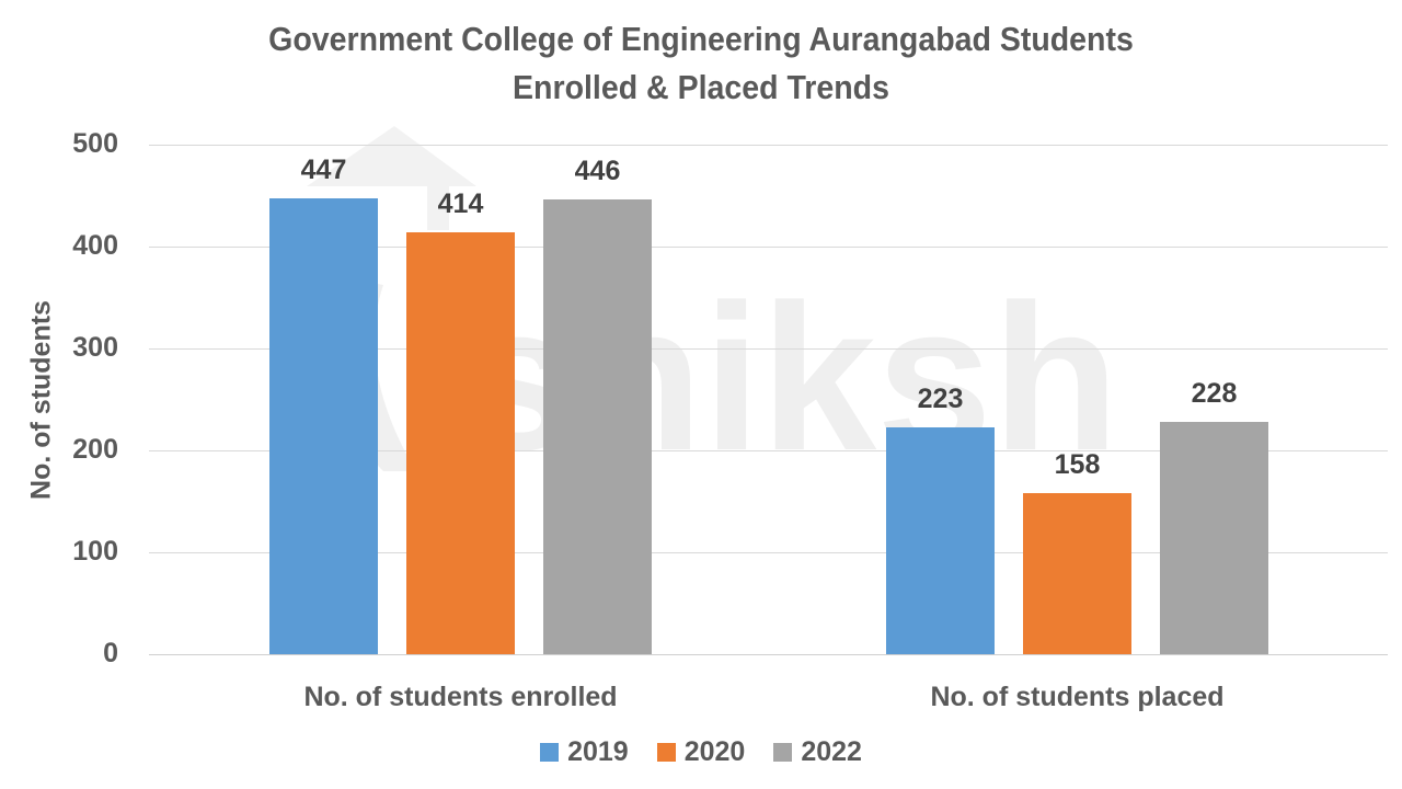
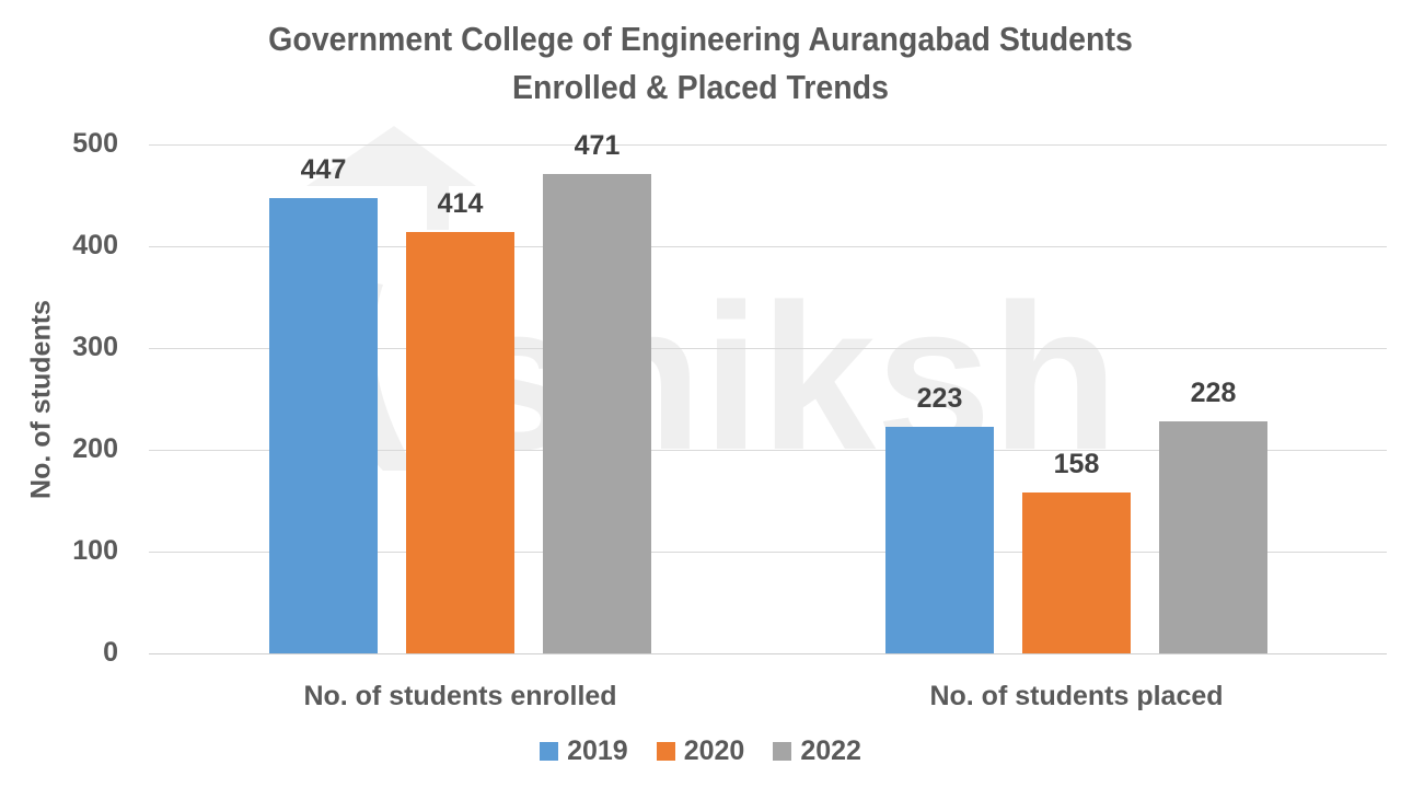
2022/No. of students enrolled: 446 -> 471
